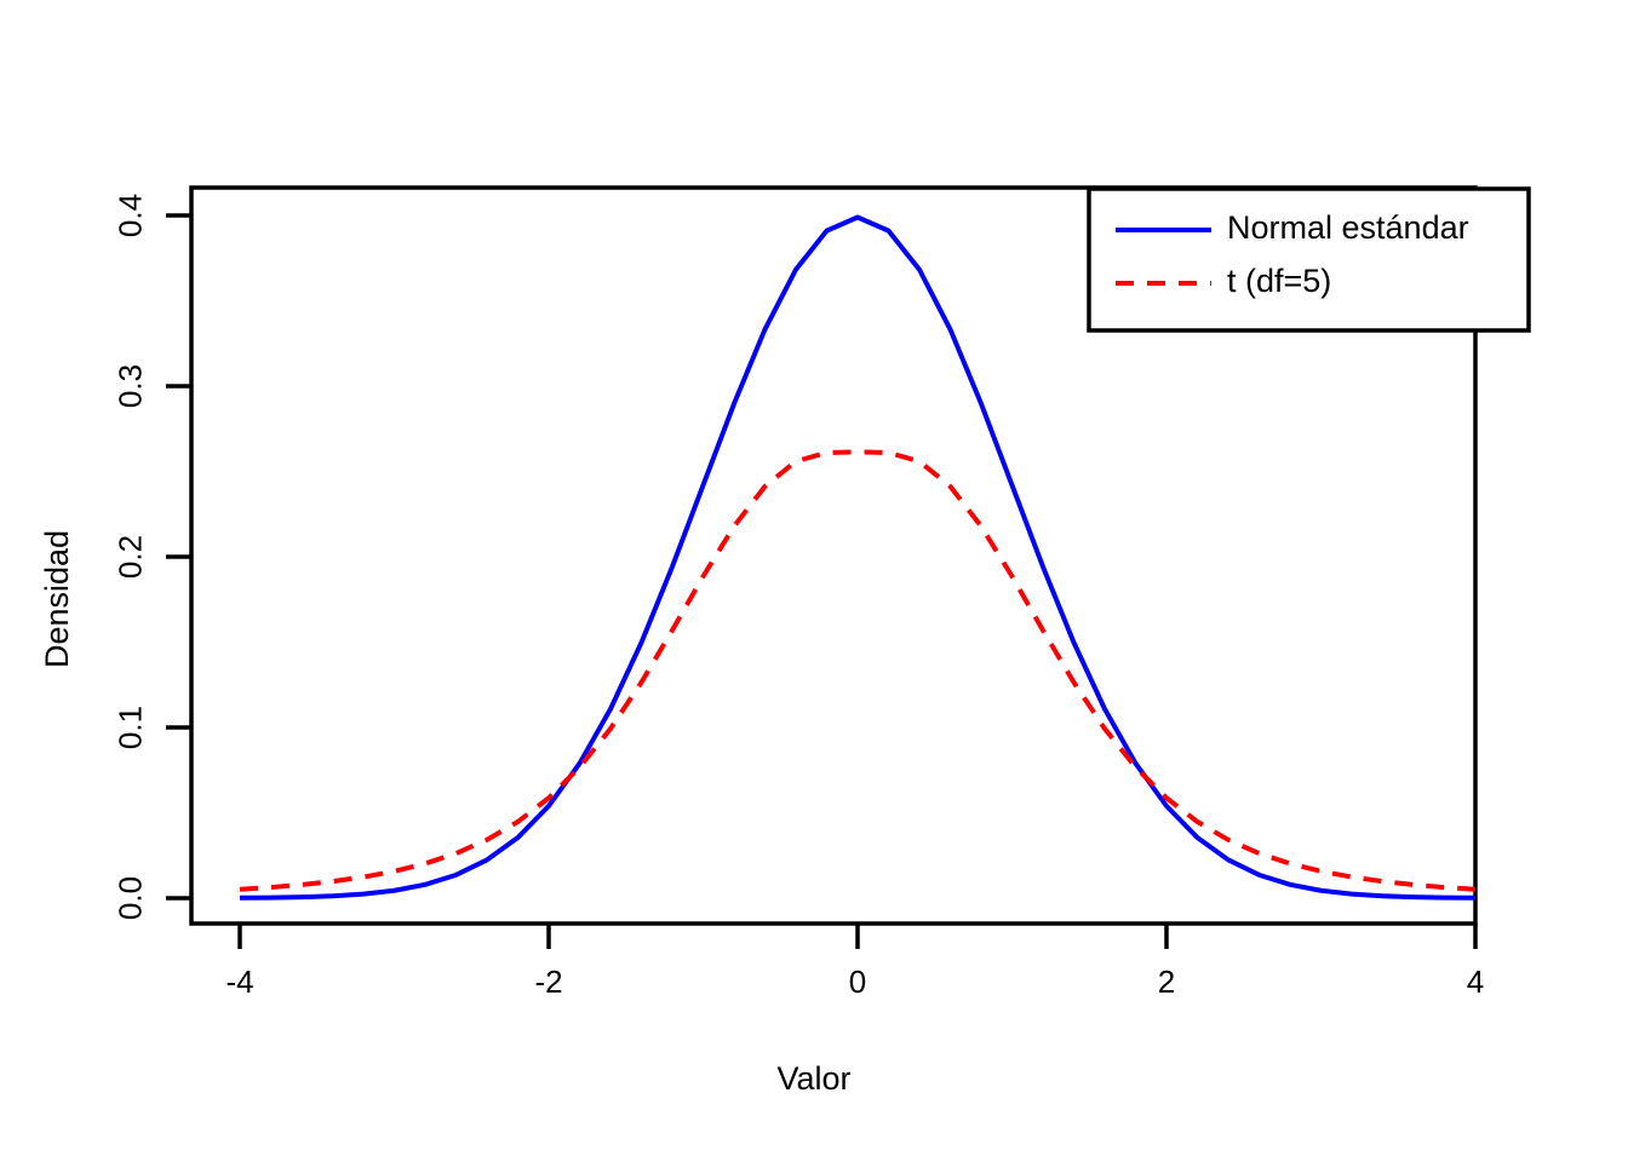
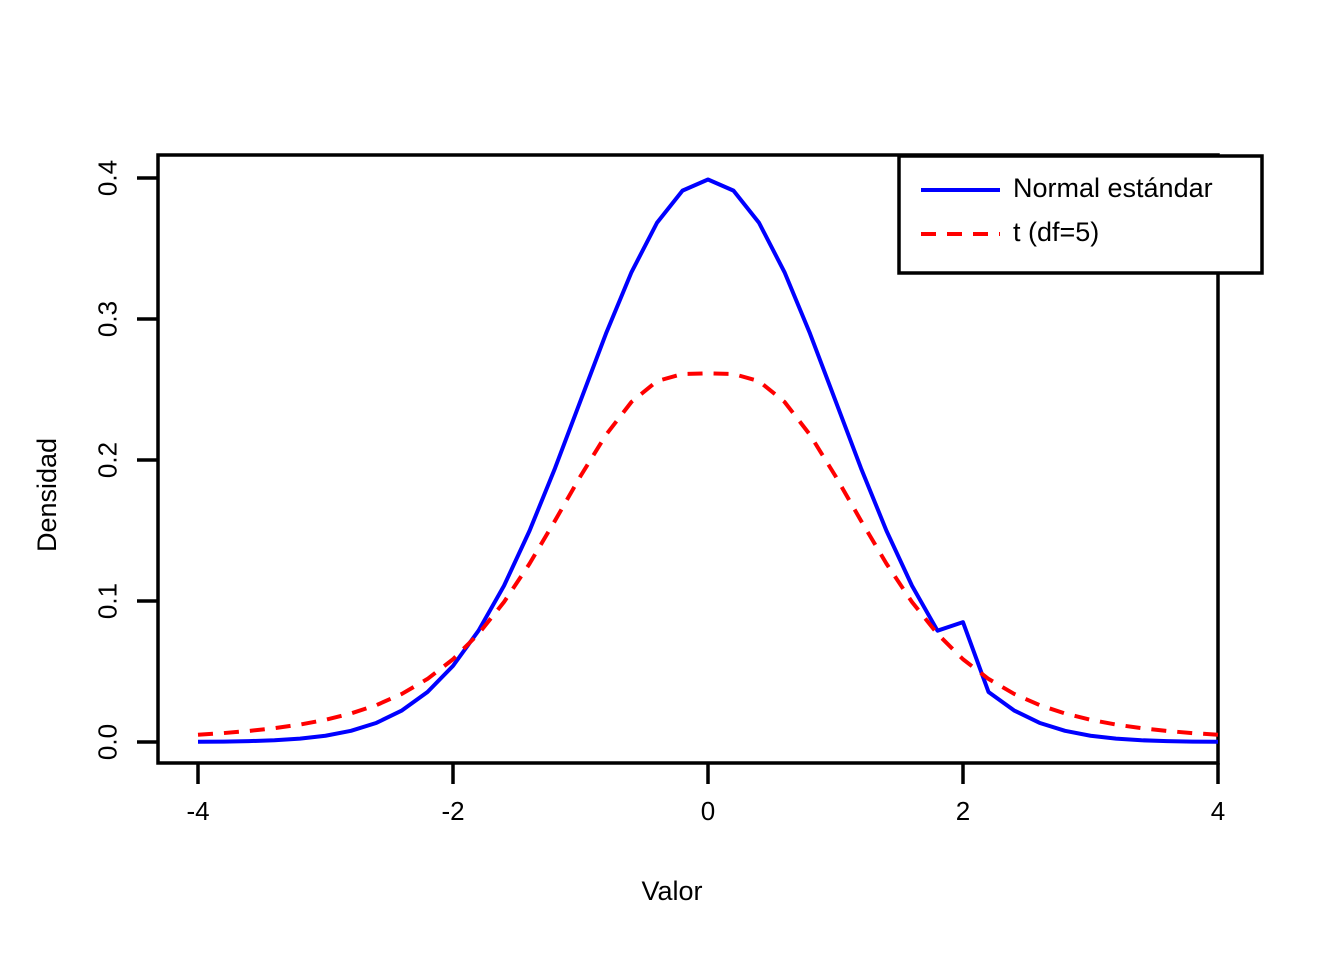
Normal estándar/2: 0.054 -> 0.085
